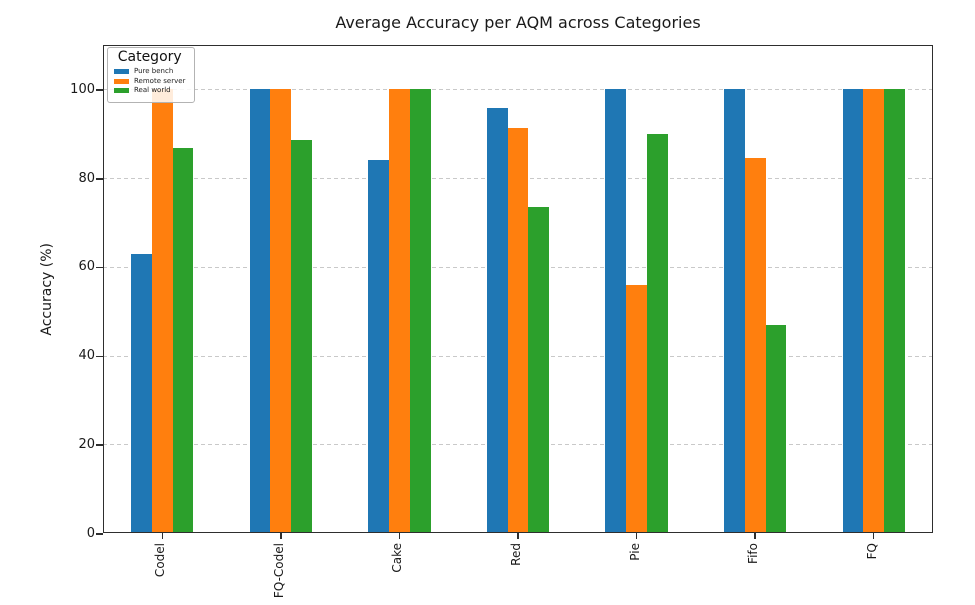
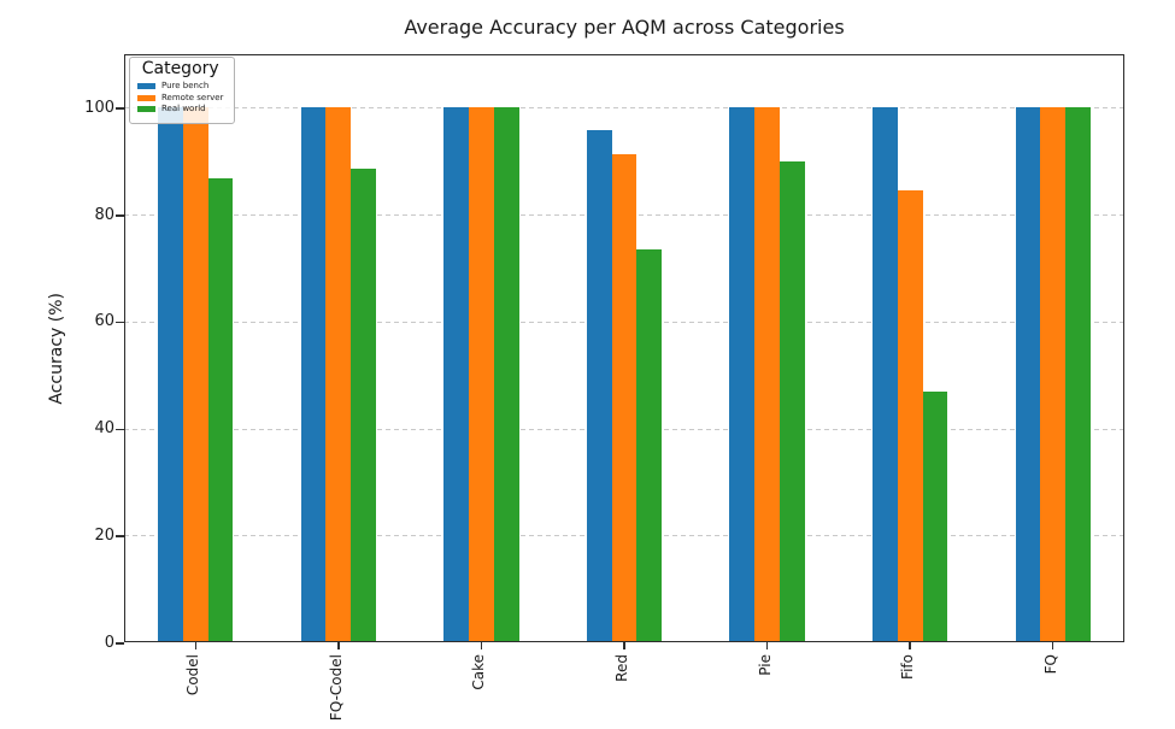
Pure bench/Codel: 63 -> 100
Pure bench/Cake: 84 -> 100
Remote server/Pie: 56 -> 100
